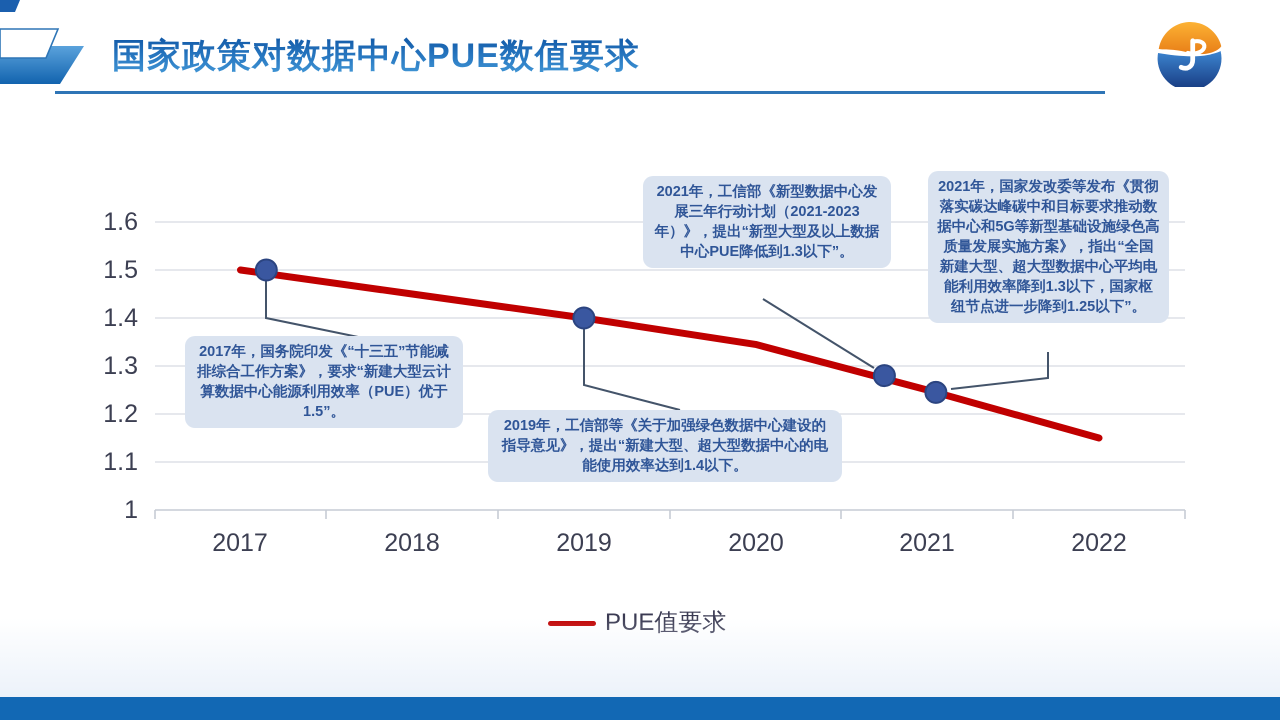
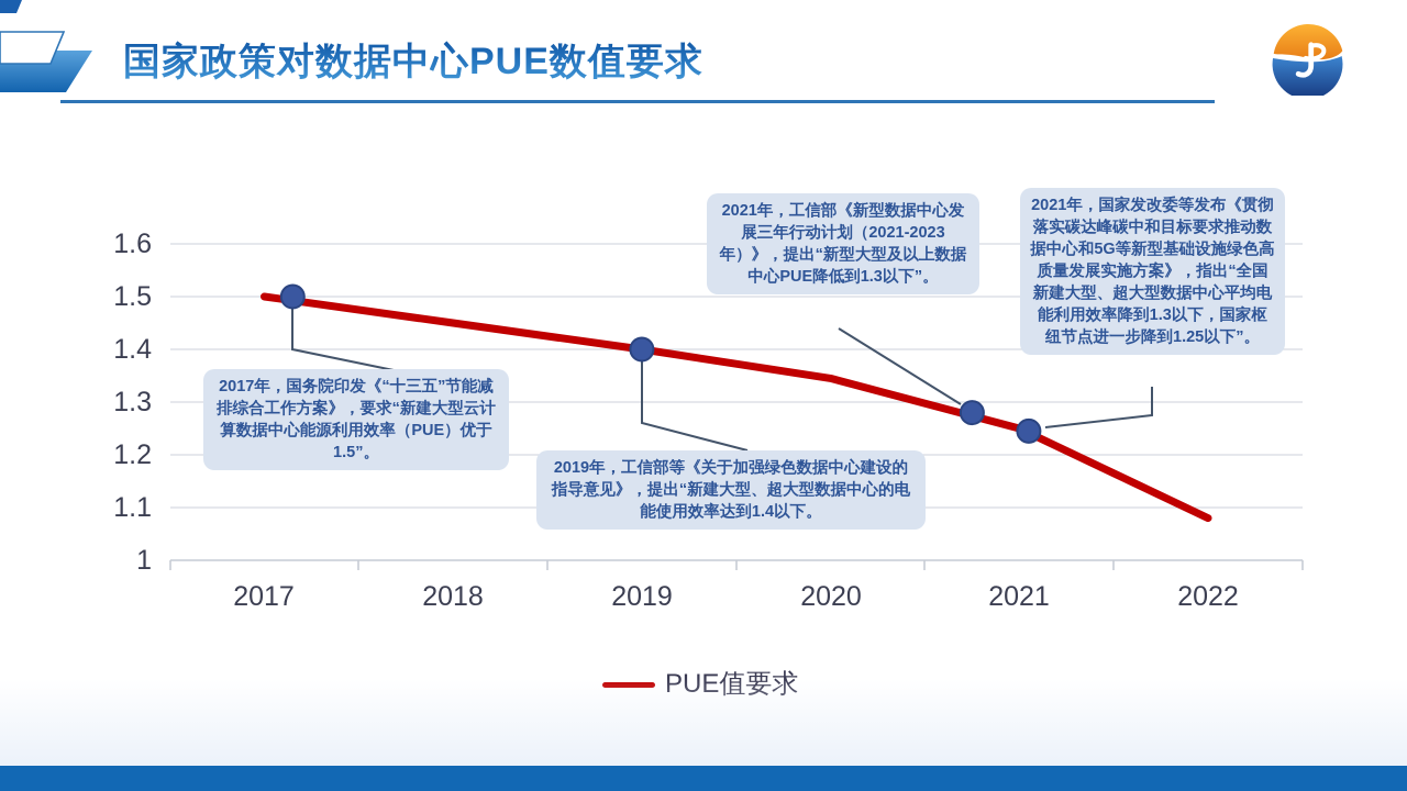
2022: 1.15 -> 1.08
